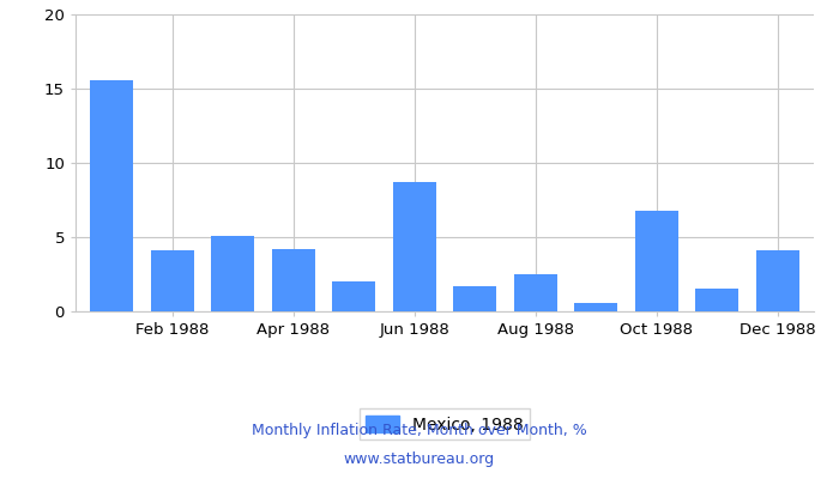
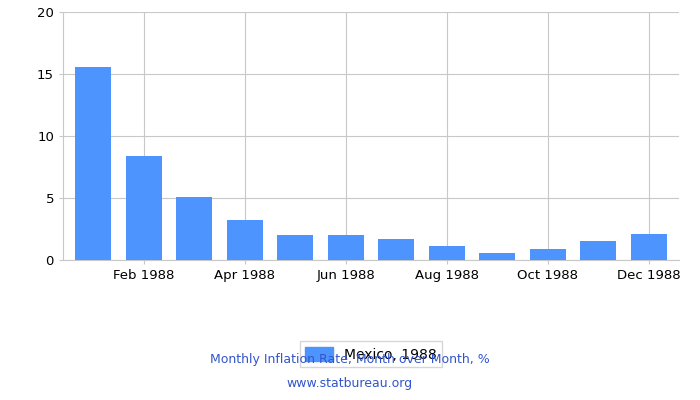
Feb 1988: 4.1 -> 8.4
Apr 1988: 4.2 -> 3.2
Jun 1988: 8.7 -> 2.0
Aug 1988: 2.5 -> 1.1
Oct 1988: 6.8 -> 0.9
Dec 1988: 4.1 -> 2.1
